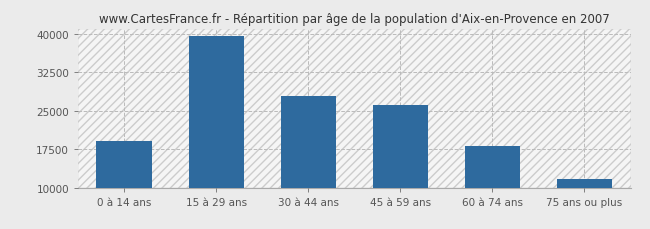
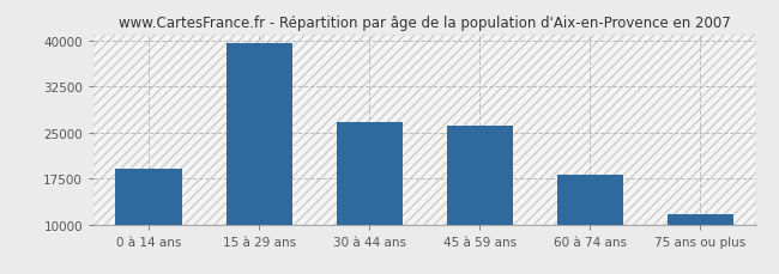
30 à 44 ans: 27800 -> 26800
